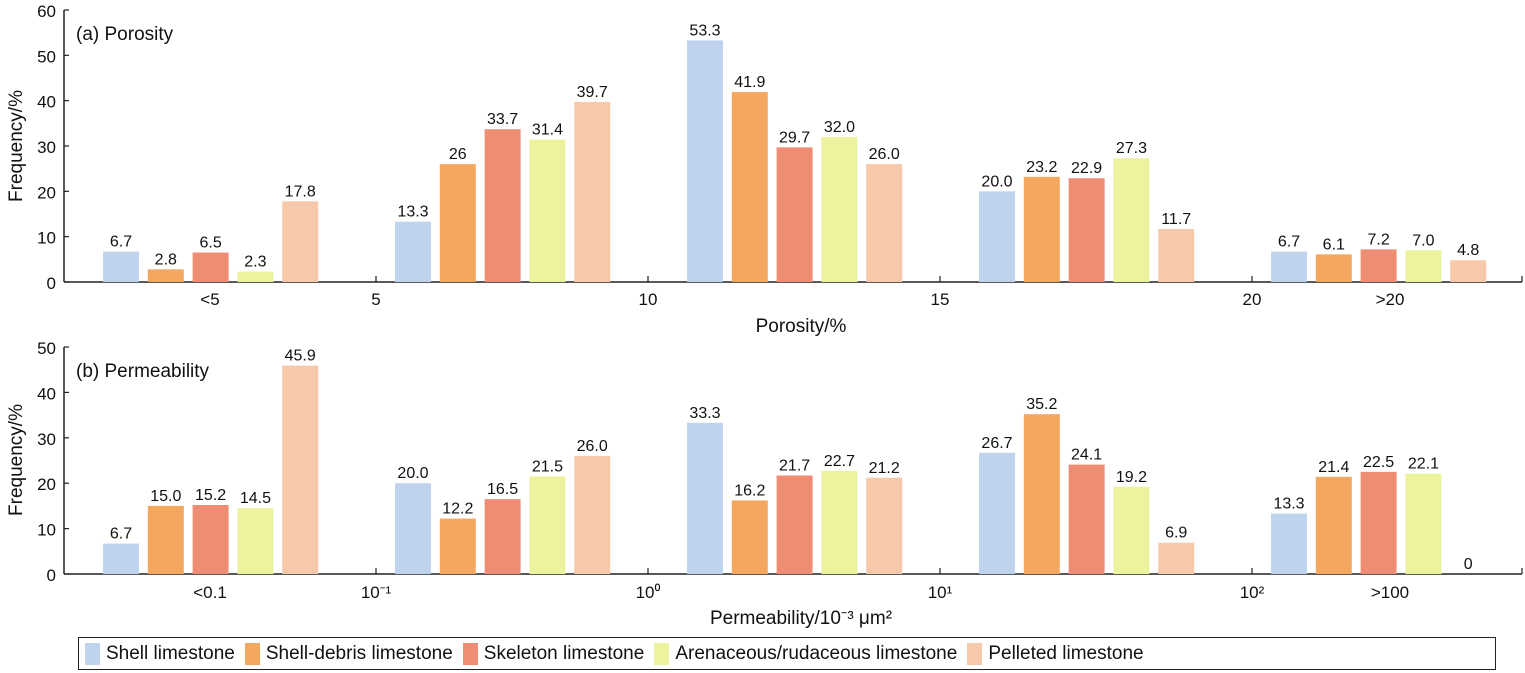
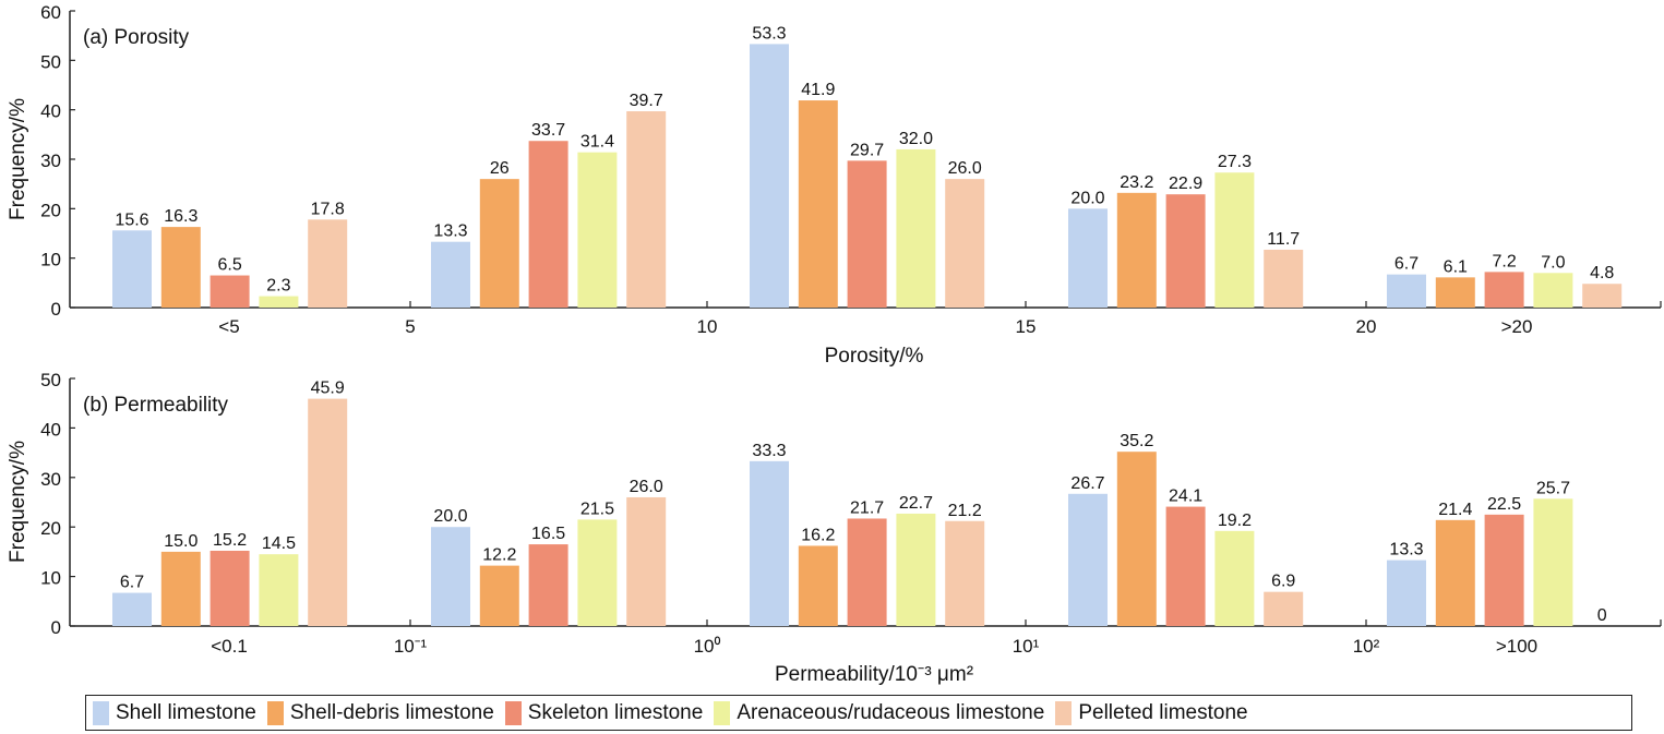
(a) Porosity/Shell limestone/<5: 6.7 -> 15.6
(a) Porosity/Shell-debris limestone/<5: 2.8 -> 16.3
(b) Permeability/Arenaceous/rudaceous limestone/>100: 22.1 -> 25.7
